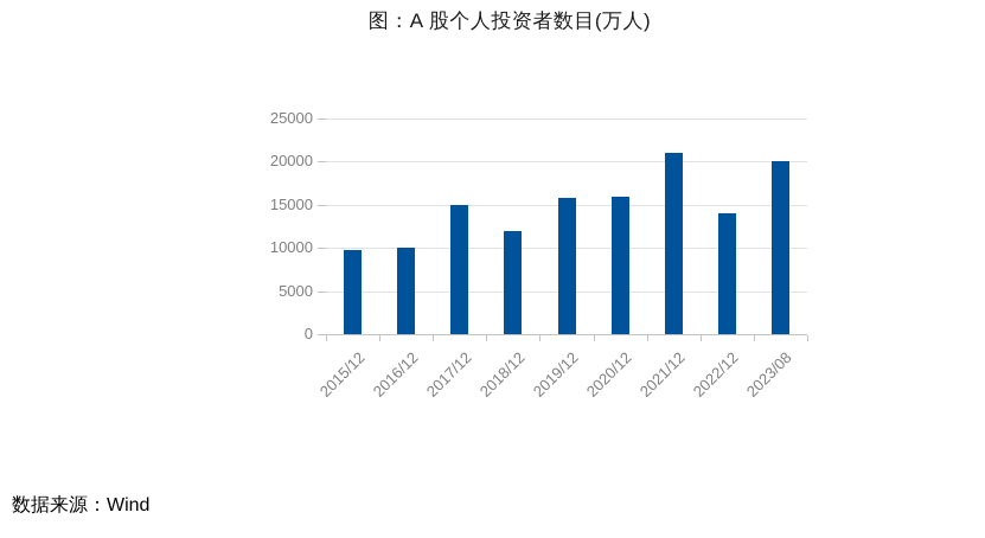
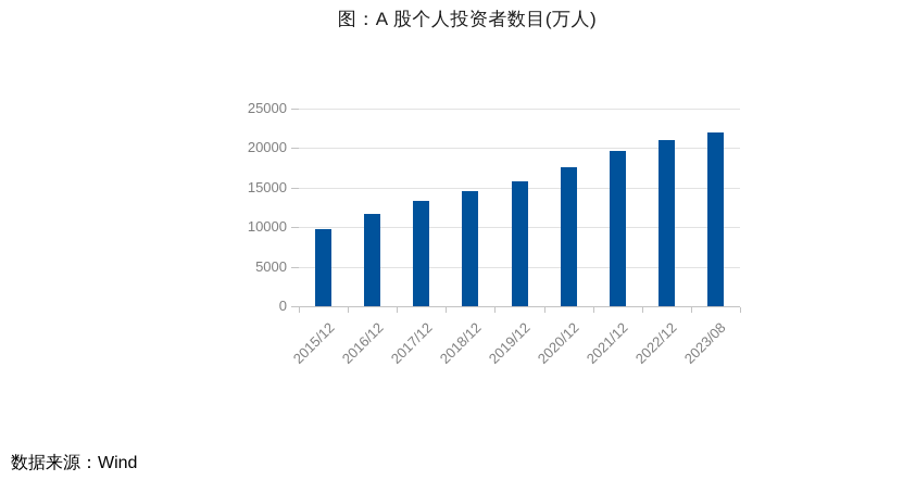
2016/12: 10000 -> 12000
2017/12: 15000 -> 13000
2018/12: 12000 -> 14000
2020/12: 16000 -> 18000
2021/12: 21000 -> 20000
2022/12: 14000 -> 21000
2023/08: 20000 -> 22000
